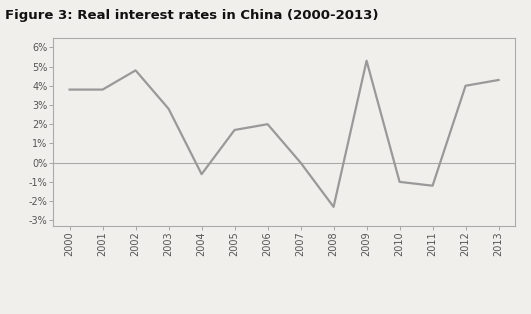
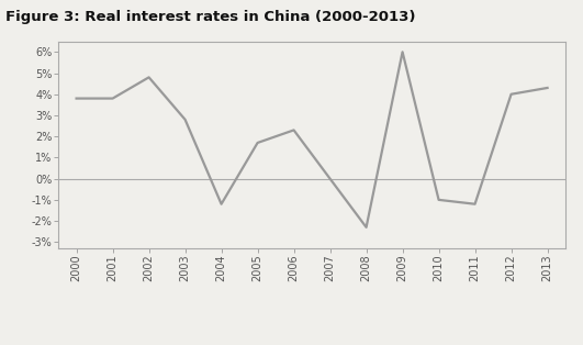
2004: -0.6% -> -1.2%
2006: 2.0% -> 2.3%
2009: 5.3% -> 6.0%
